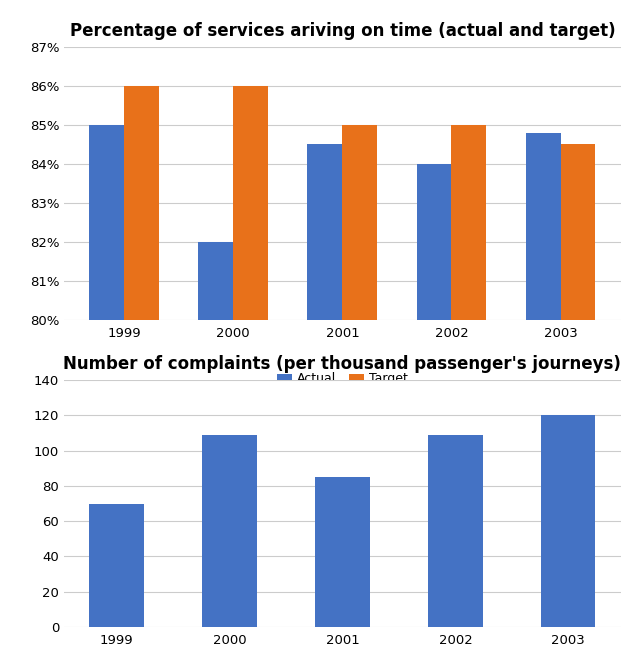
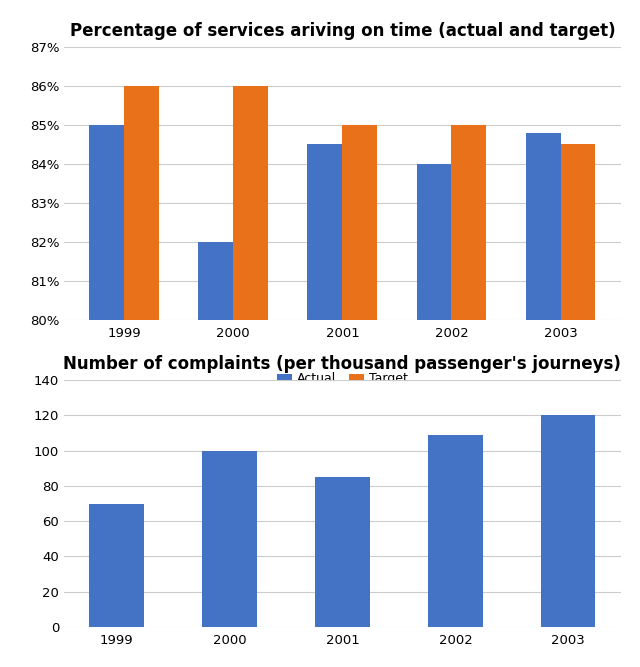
Number of complaints (per thousand passenger's journeys)/2000: 109 -> 100
